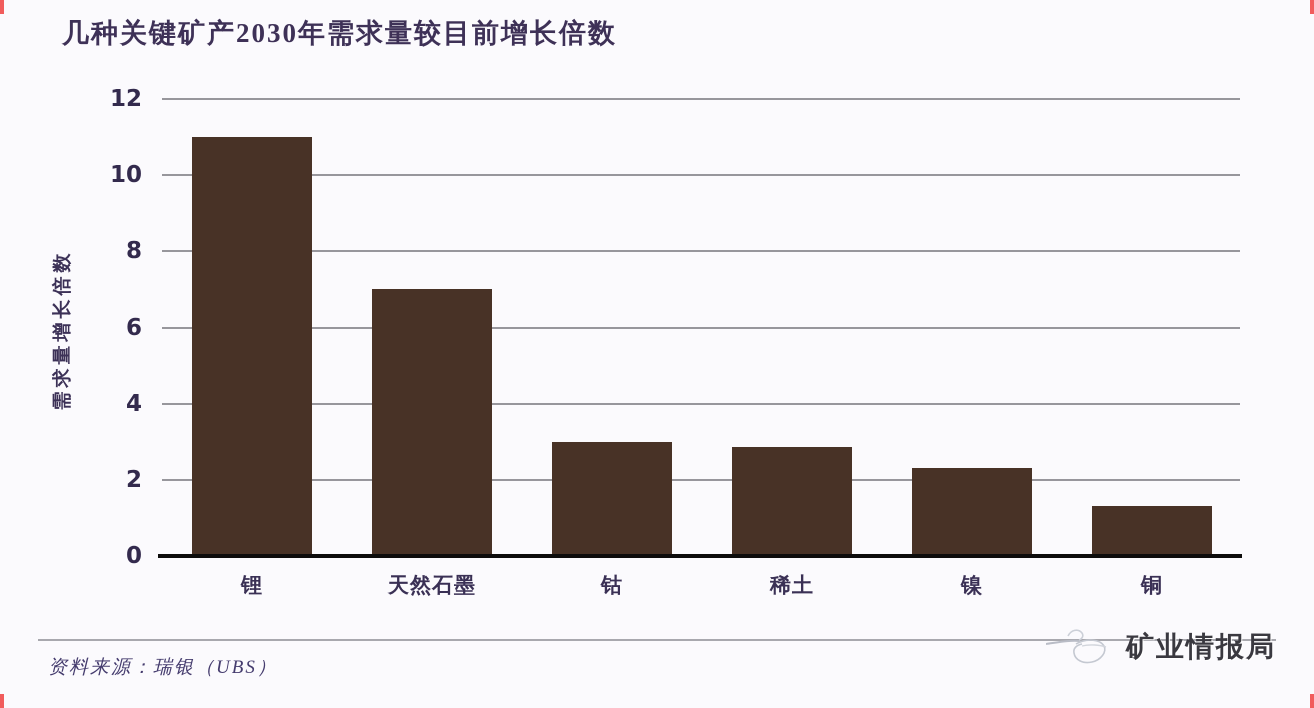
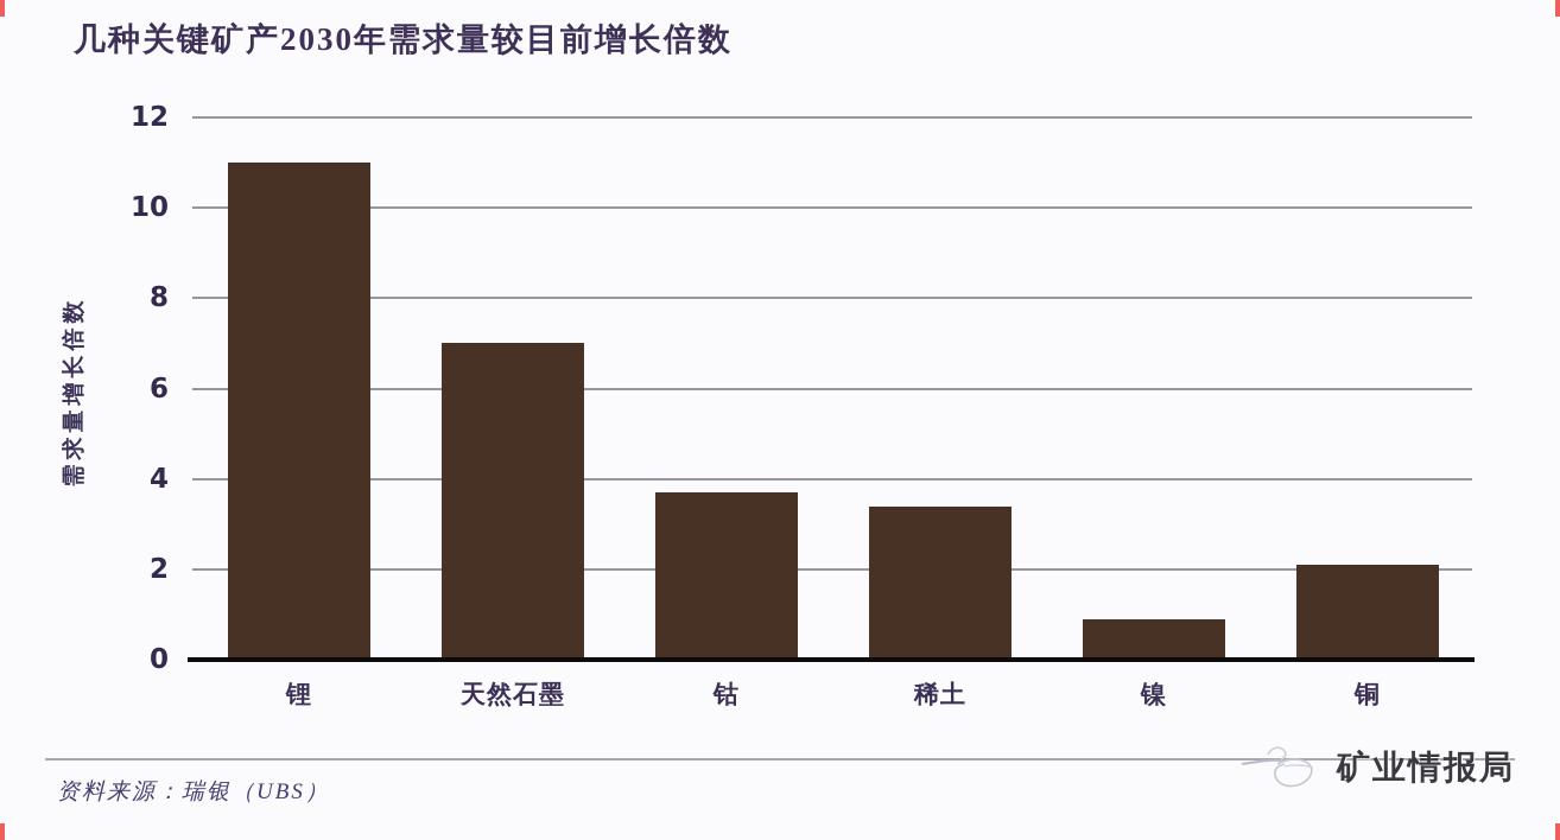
钴: 3.0 -> 3.7
稀土: 2.9 -> 3.4
镍: 2.3 -> 0.9
铜: 1.3 -> 2.1
